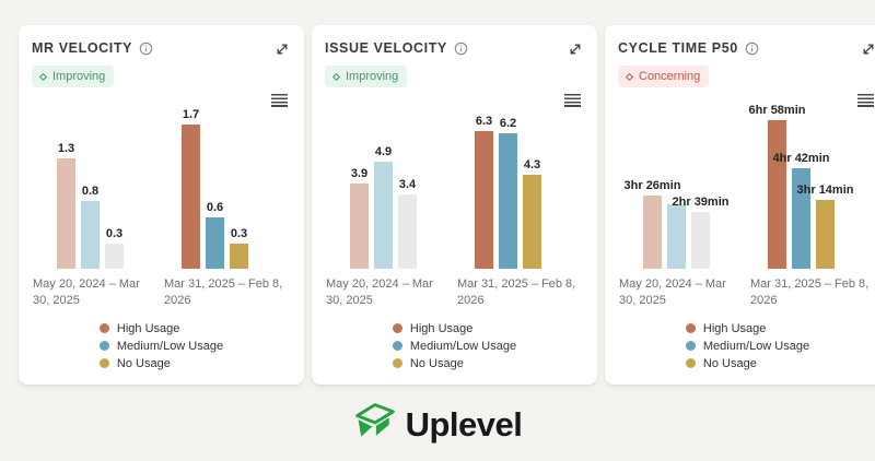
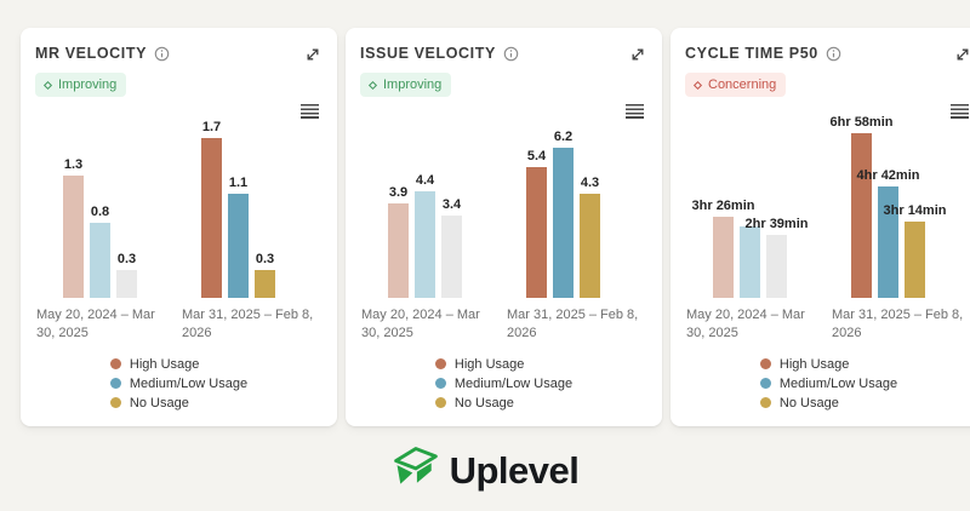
MR VELOCITY/Medium/Low Usage/Mar 31, 2025 – Feb 8, 2026: 0.6 -> 1.1
ISSUE VELOCITY/Medium/Low Usage/May 20, 2024 – Mar 30, 2025: 4.9 -> 4.4
ISSUE VELOCITY/High Usage/Mar 31, 2025 – Feb 8, 2026: 6.3 -> 5.4
